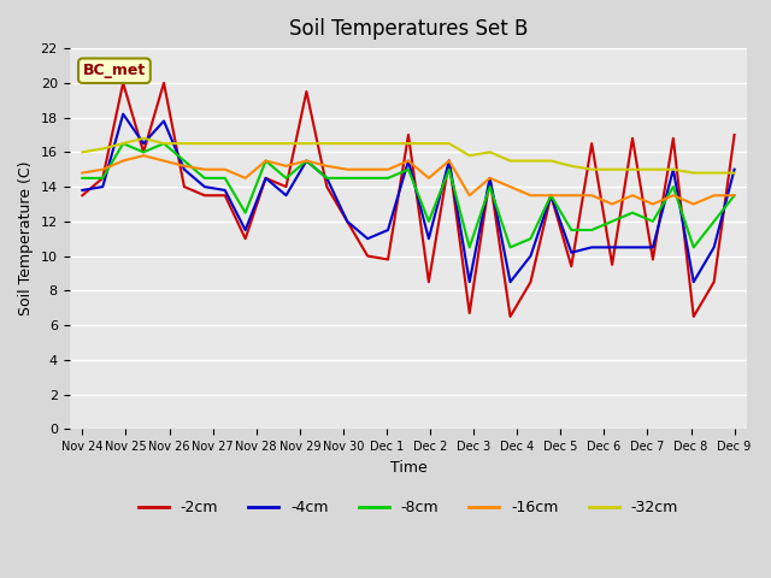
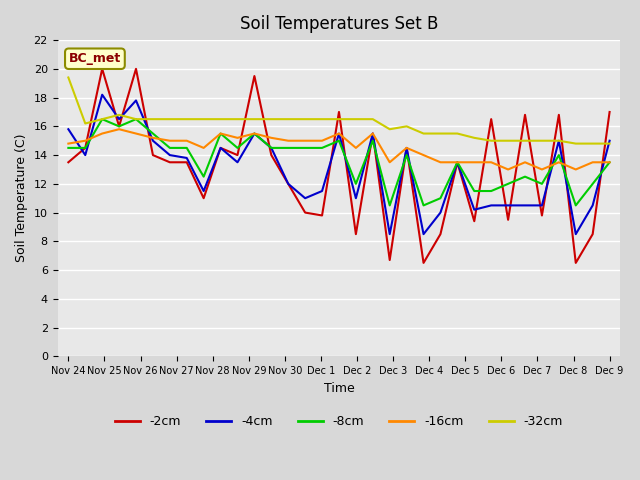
-4cm/Nov 24: 13.8 -> 15.8
-32cm/Nov 24: 16.0 -> 19.4
